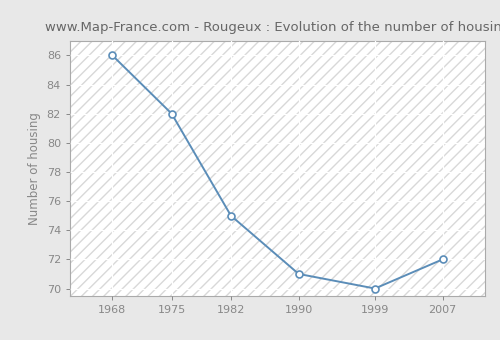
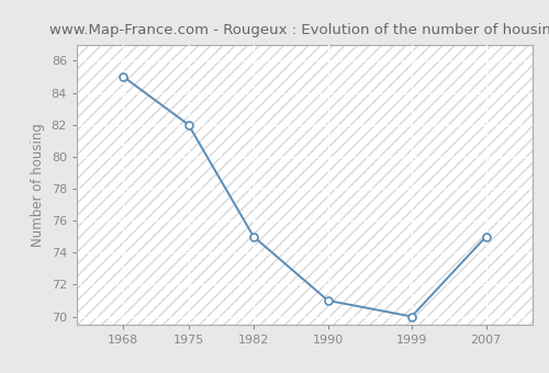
1968: 86 -> 85
2007: 72 -> 75
